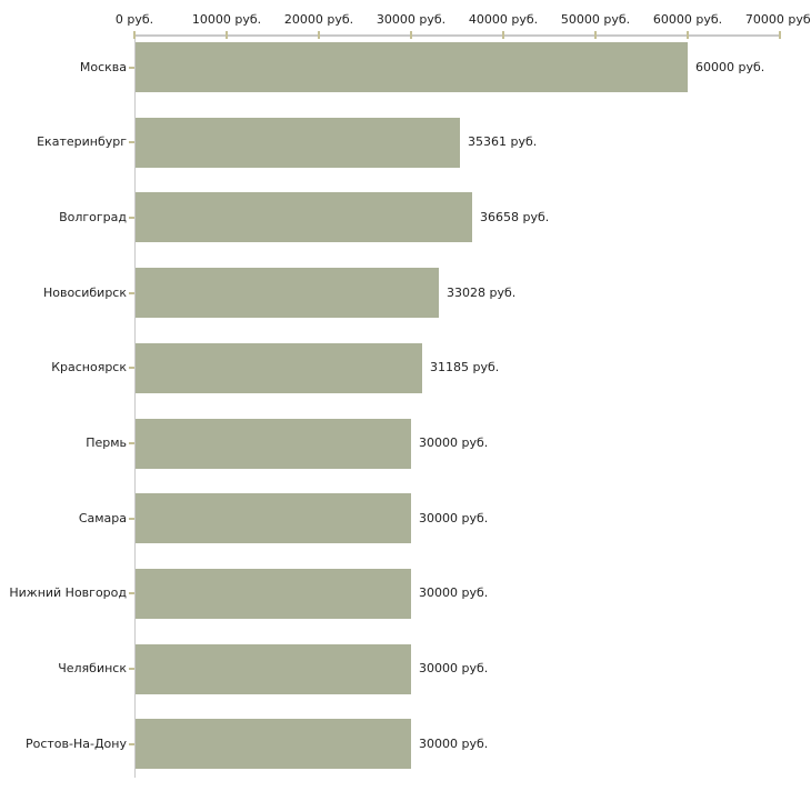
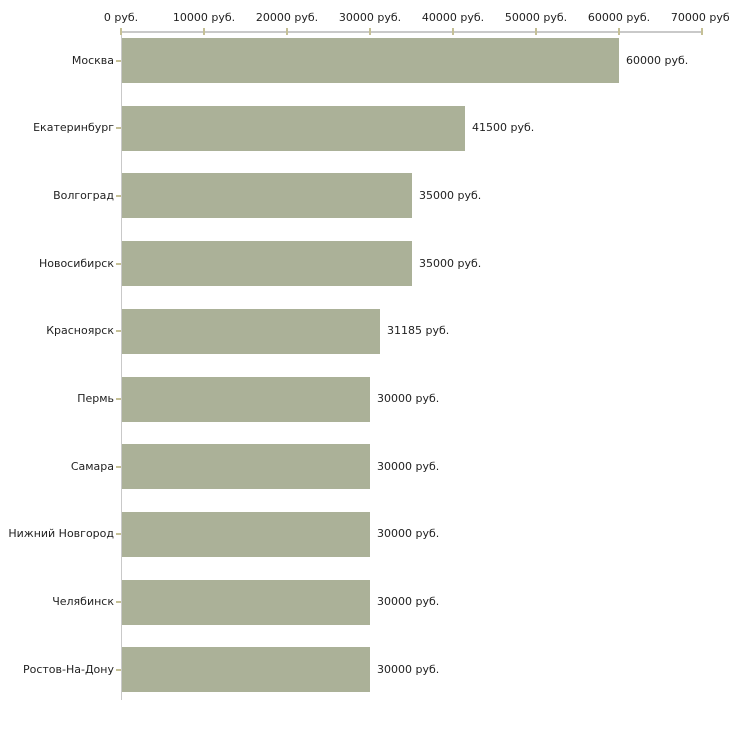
Екатеринбург: 35361 -> 41500
Волгоград: 36658 -> 35000
Новосибирск: 33028 -> 35000
